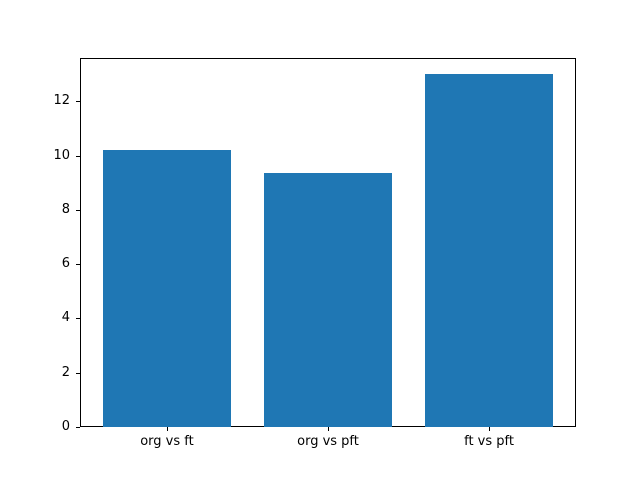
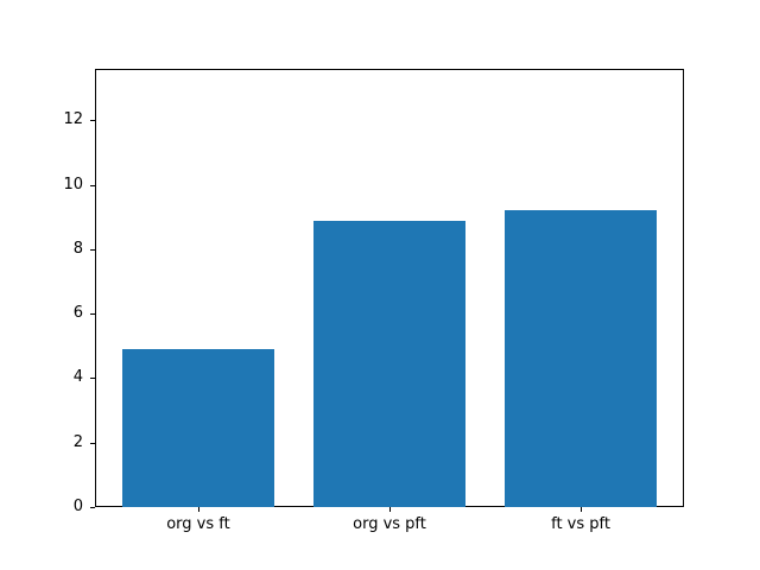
org vs ft: 10.2 -> 4.9
org vs pft: 9.3 -> 8.9
ft vs pft: 13.0 -> 9.2
